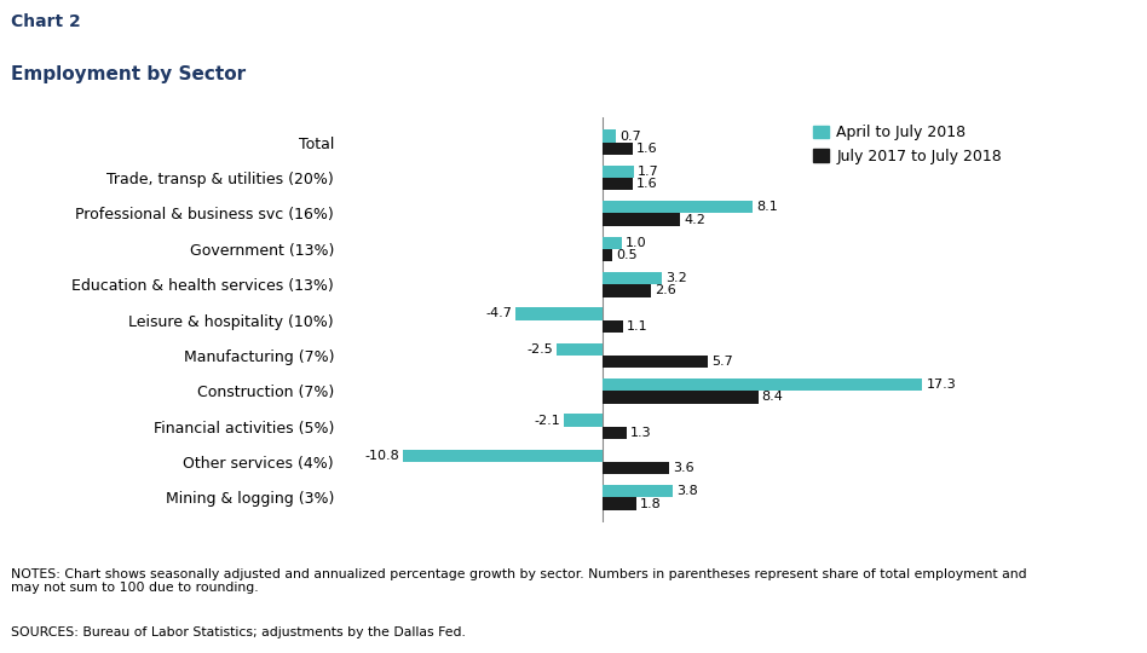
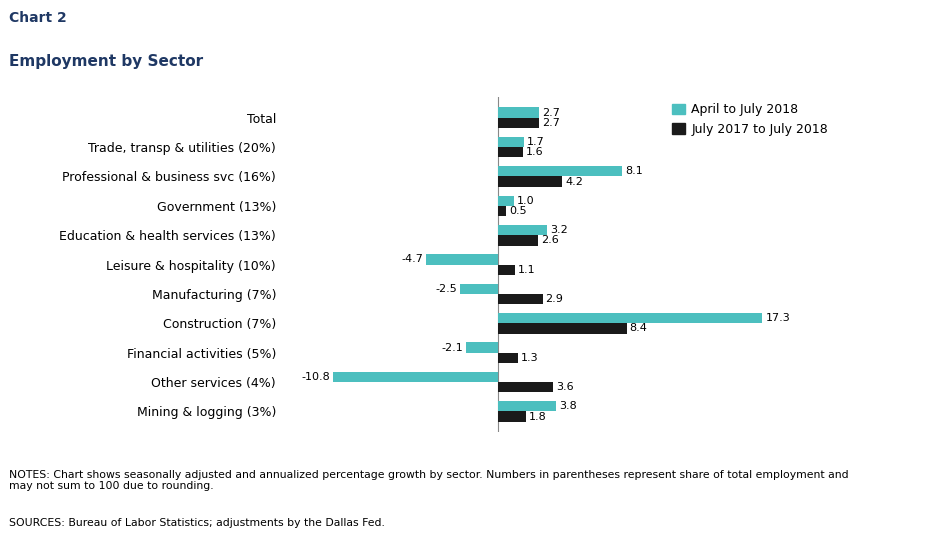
April to July 2018/Total: 0.7 -> 2.7
July 2017 to July 2018/Total: 1.6 -> 2.7
July 2017 to July 2018/Manufacturing (7%): 5.7 -> 2.9
